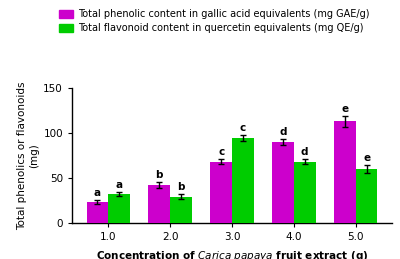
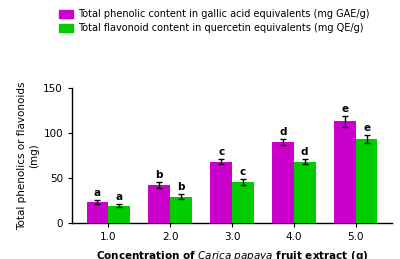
Total flavonoid content in quercetin equivalents (mg QE/g)/1.0: 32 -> 19
Total flavonoid content in quercetin equivalents (mg QE/g)/3.0: 94 -> 45
Total flavonoid content in quercetin equivalents (mg QE/g)/5.0: 60 -> 93
